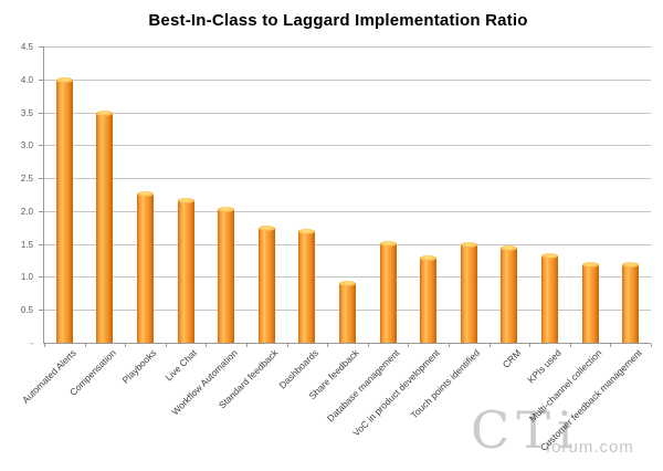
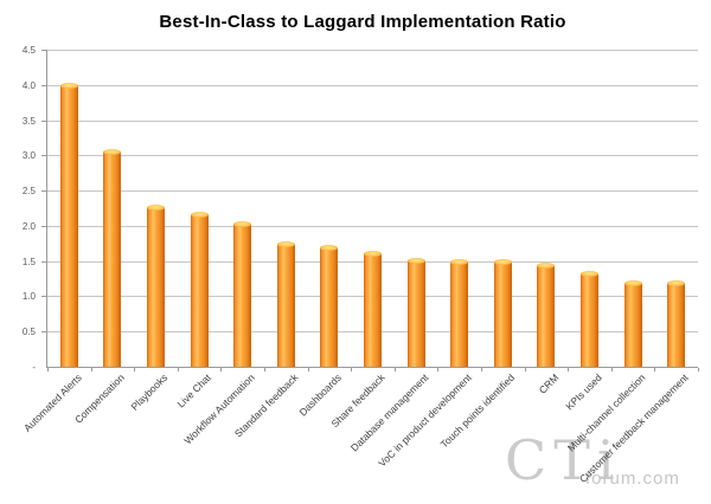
Compensation: 3.5 -> 3.0
Share feedback: 0.9 -> 1.6
VoC in product development: 1.3 -> 1.5
